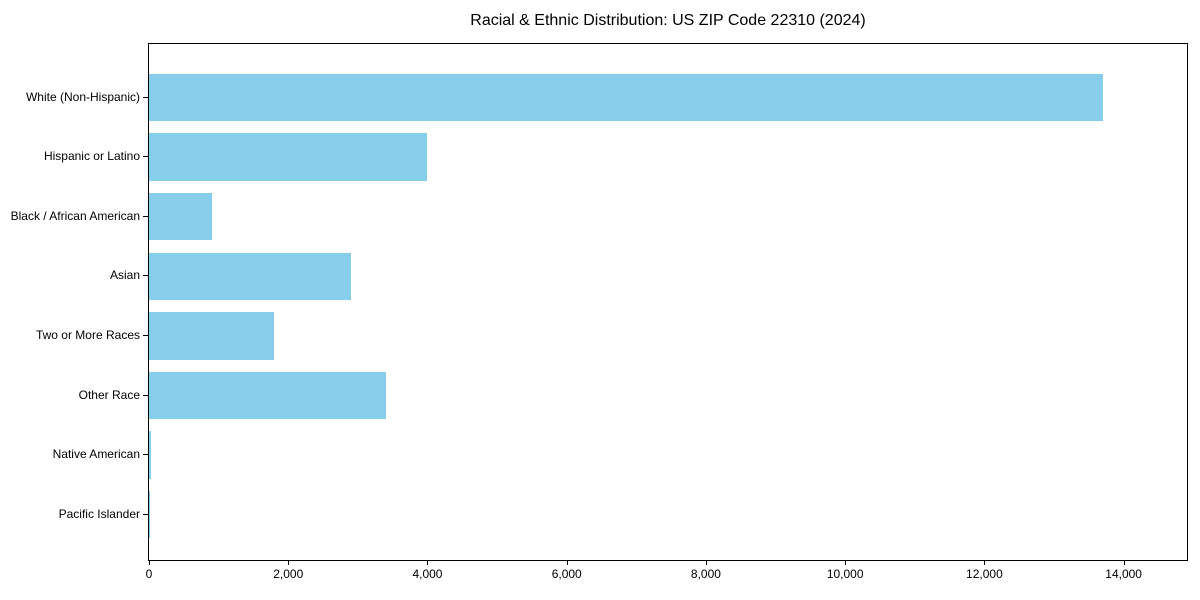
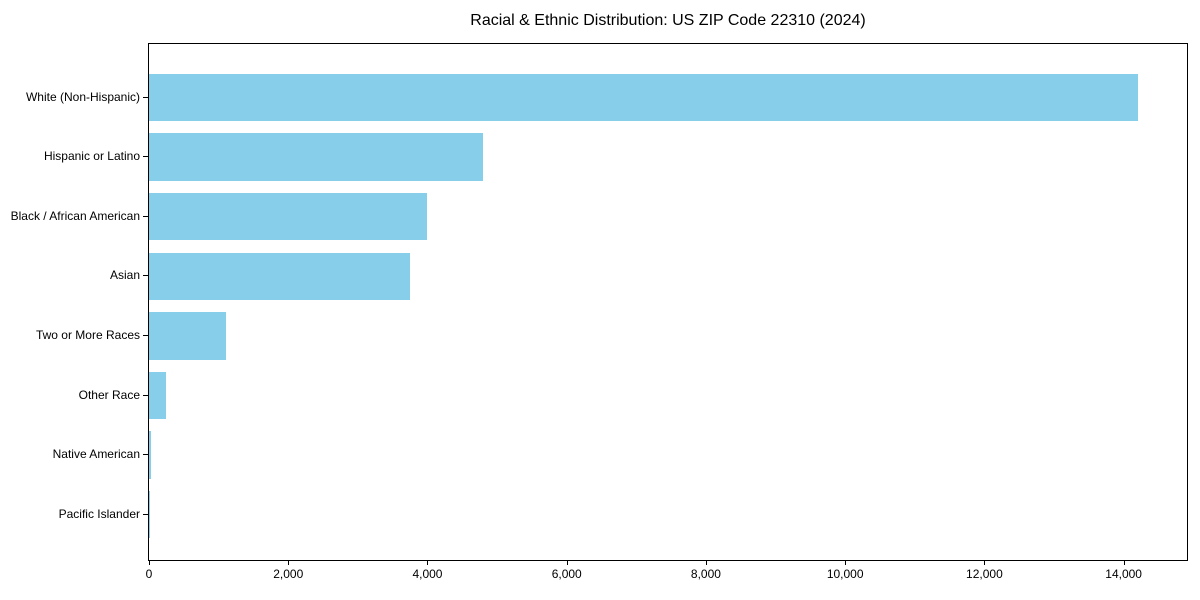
White (Non-Hispanic): 13700 -> 14200
Hispanic or Latino: 4000 -> 4800
Black / African American: 900 -> 4000
Asian: 2900 -> 3800
Two or More Races: 1800 -> 1100
Other Race: 3400 -> 200
